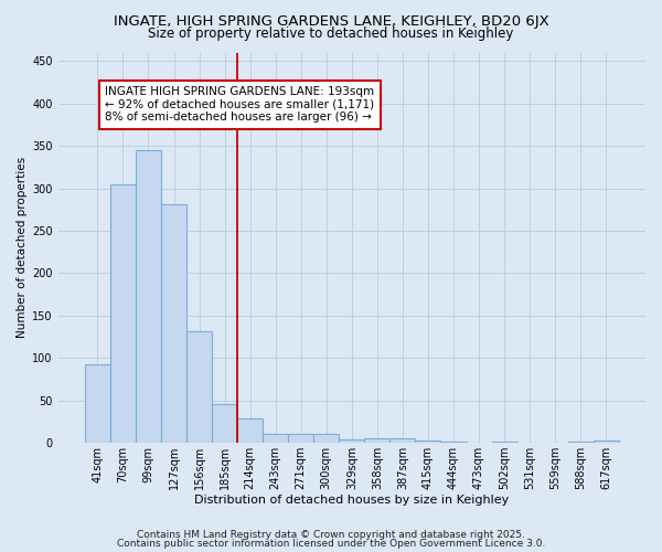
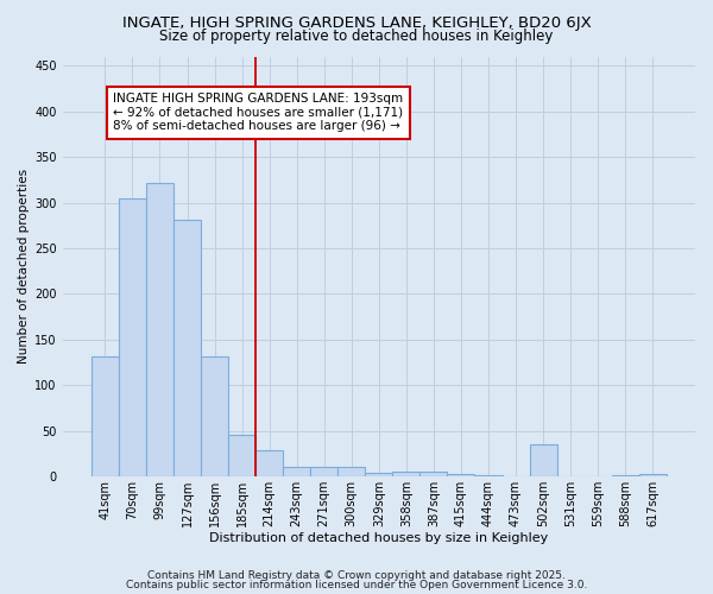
41sqm: 93 -> 132
99sqm: 345 -> 322
502sqm: 1 -> 36
